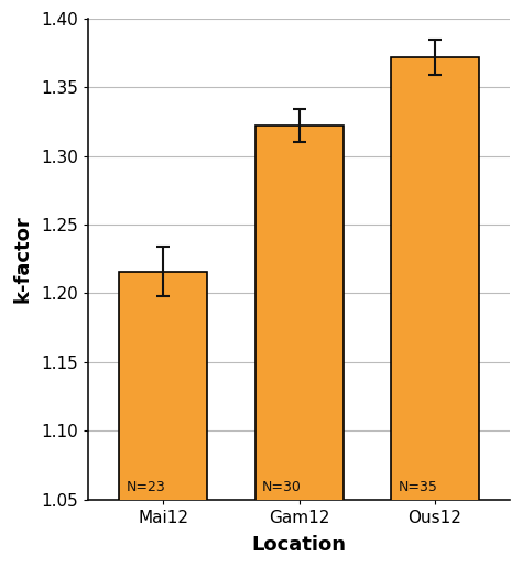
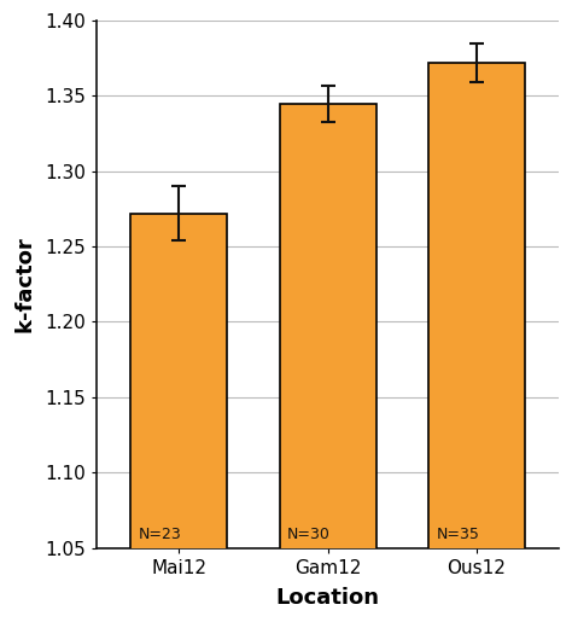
Mai12: 1.216 -> 1.272
Gam12: 1.322 -> 1.345
